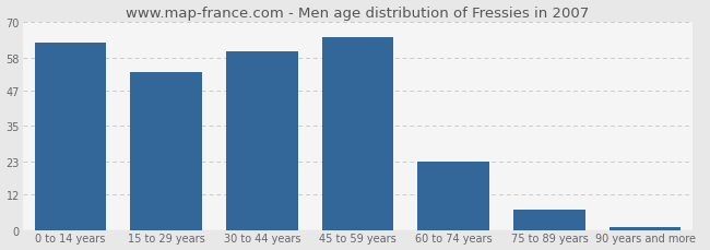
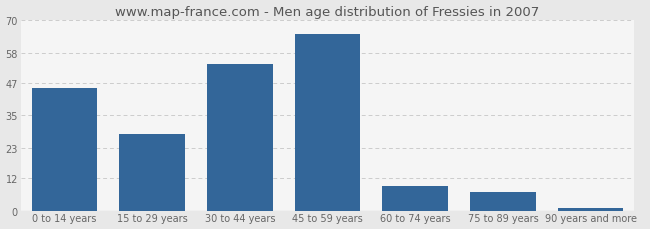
0 to 14 years: 63 -> 45
15 to 29 years: 53 -> 28
30 to 44 years: 60 -> 54
60 to 74 years: 23 -> 9
